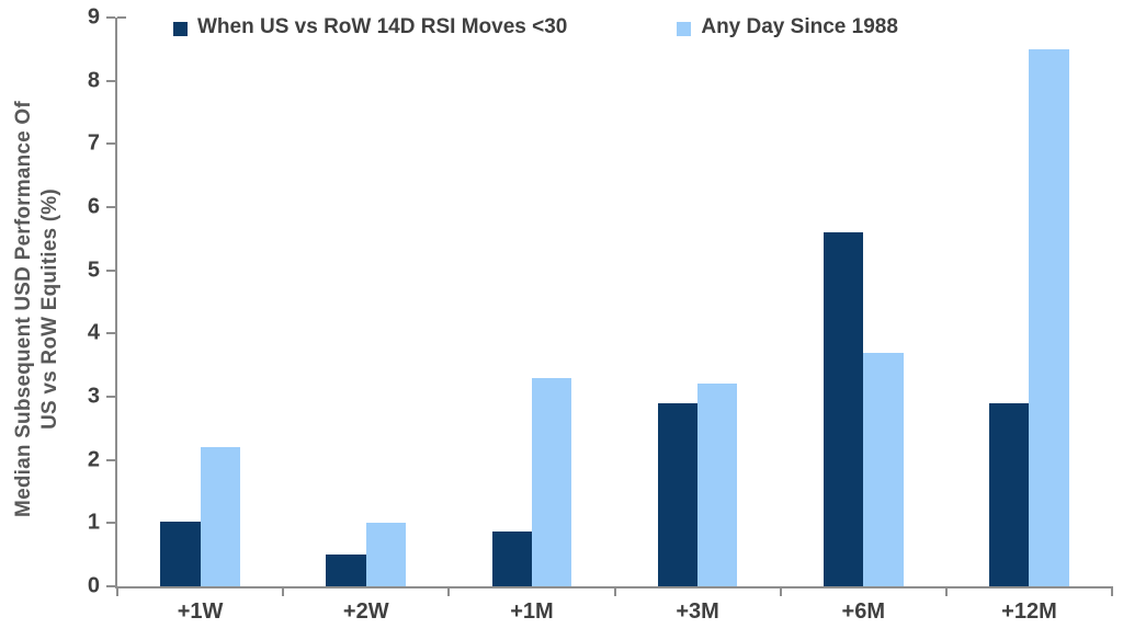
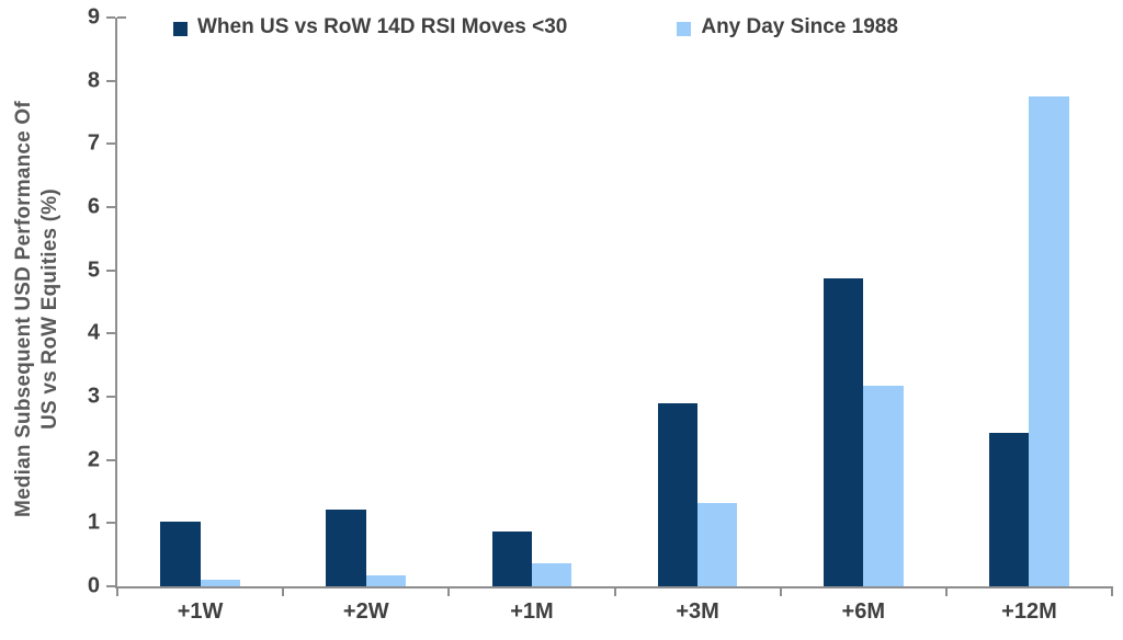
Any Day Since 1988/+1W: 2.2 -> 0.1
When US vs RoW 14D RSI Moves <30/+2W: 0.5 -> 1.2
Any Day Since 1988/+2W: 1.0 -> 0.2
Any Day Since 1988/+1M: 3.3 -> 0.4
Any Day Since 1988/+3M: 3.2 -> 1.3
When US vs RoW 14D RSI Moves <30/+6M: 5.6 -> 4.9
Any Day Since 1988/+6M: 3.7 -> 3.2
When US vs RoW 14D RSI Moves <30/+12M: 2.9 -> 2.4
Any Day Since 1988/+12M: 8.5 -> 7.8
